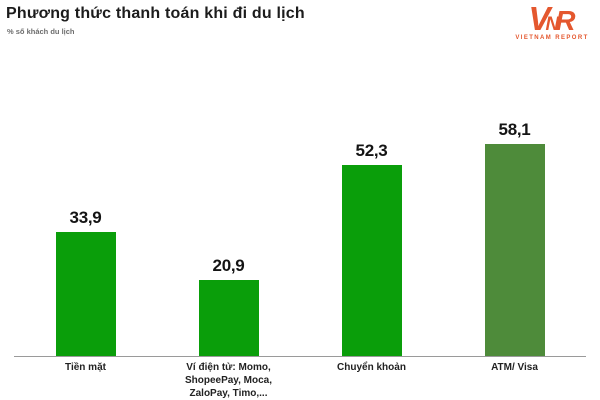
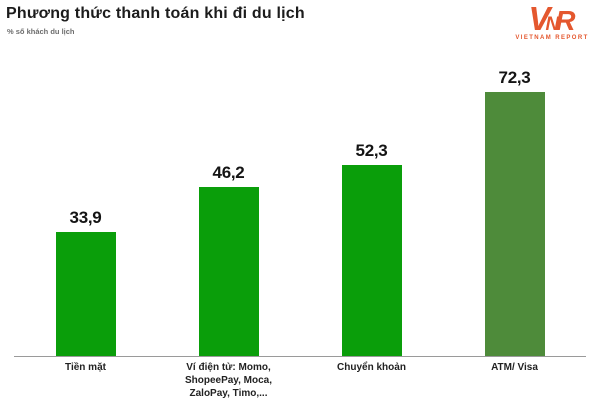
Ví điện tử: Momo, ShopeePay, Moca, ZaloPay, Timo,...: 20,9 -> 46,2
ATM/ Visa: 58,1 -> 72,3
